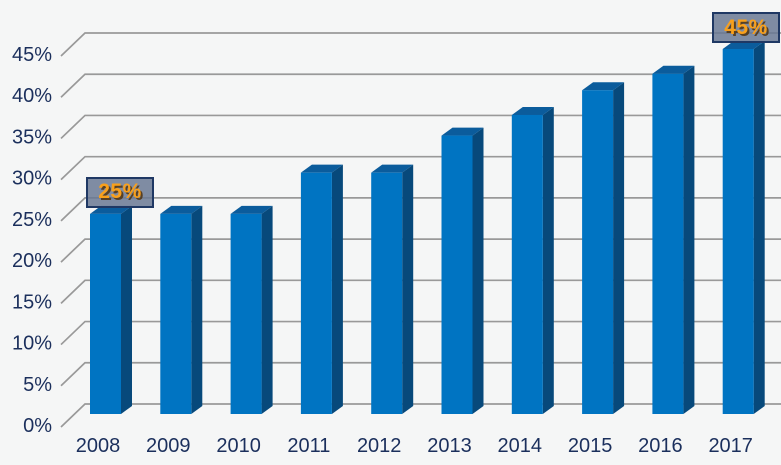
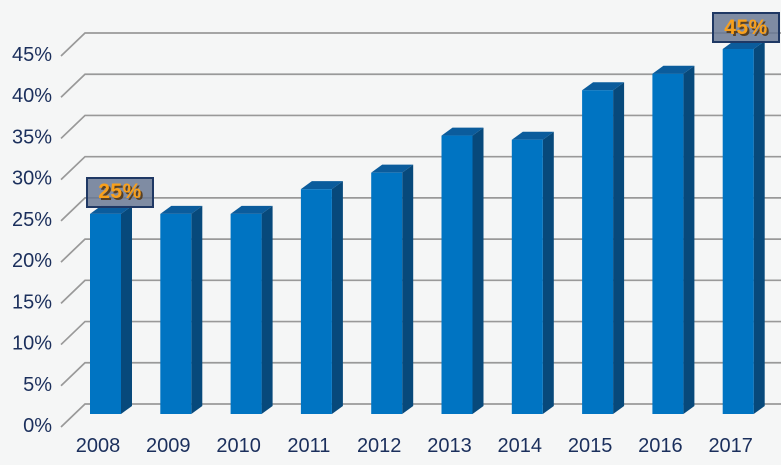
2011: 30% -> 28%
2014: 37% -> 34%
